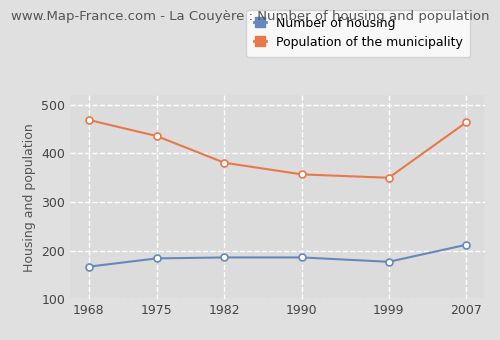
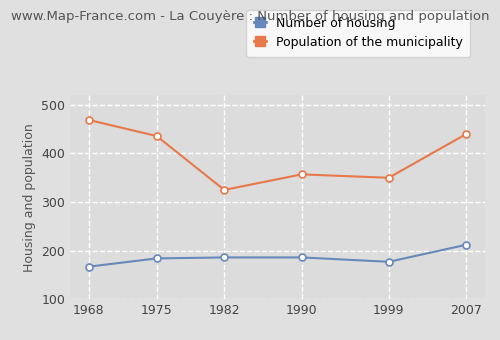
Population of the municipality/1982: 381 -> 325
Population of the municipality/2007: 464 -> 440
